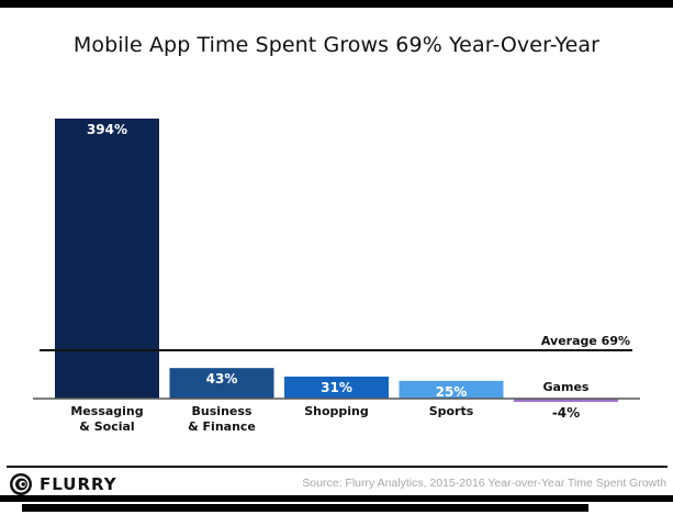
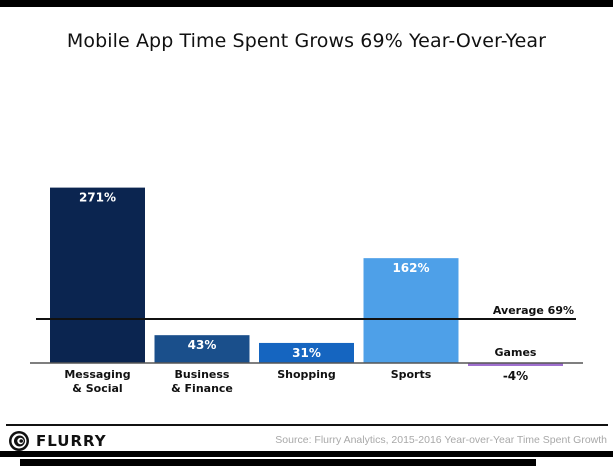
Messaging & Social: 394% -> 271%
Sports: 25% -> 162%
